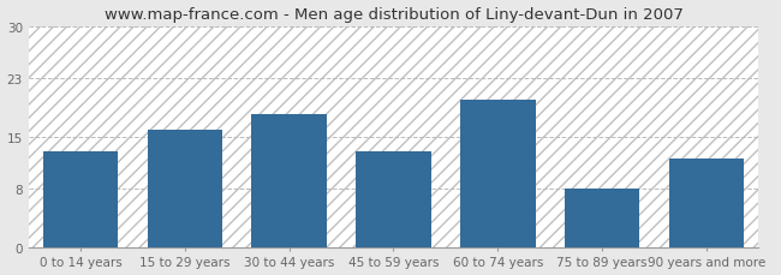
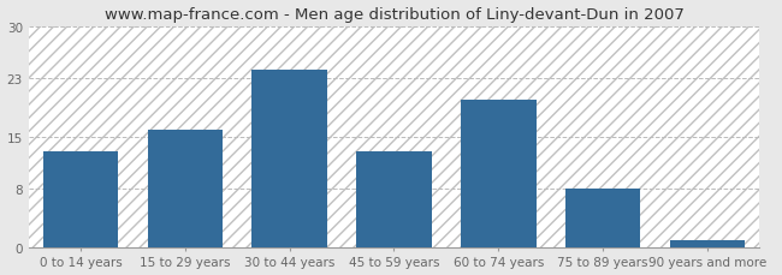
30 to 44 years: 18 -> 24
90 years and more: 12 -> 1
